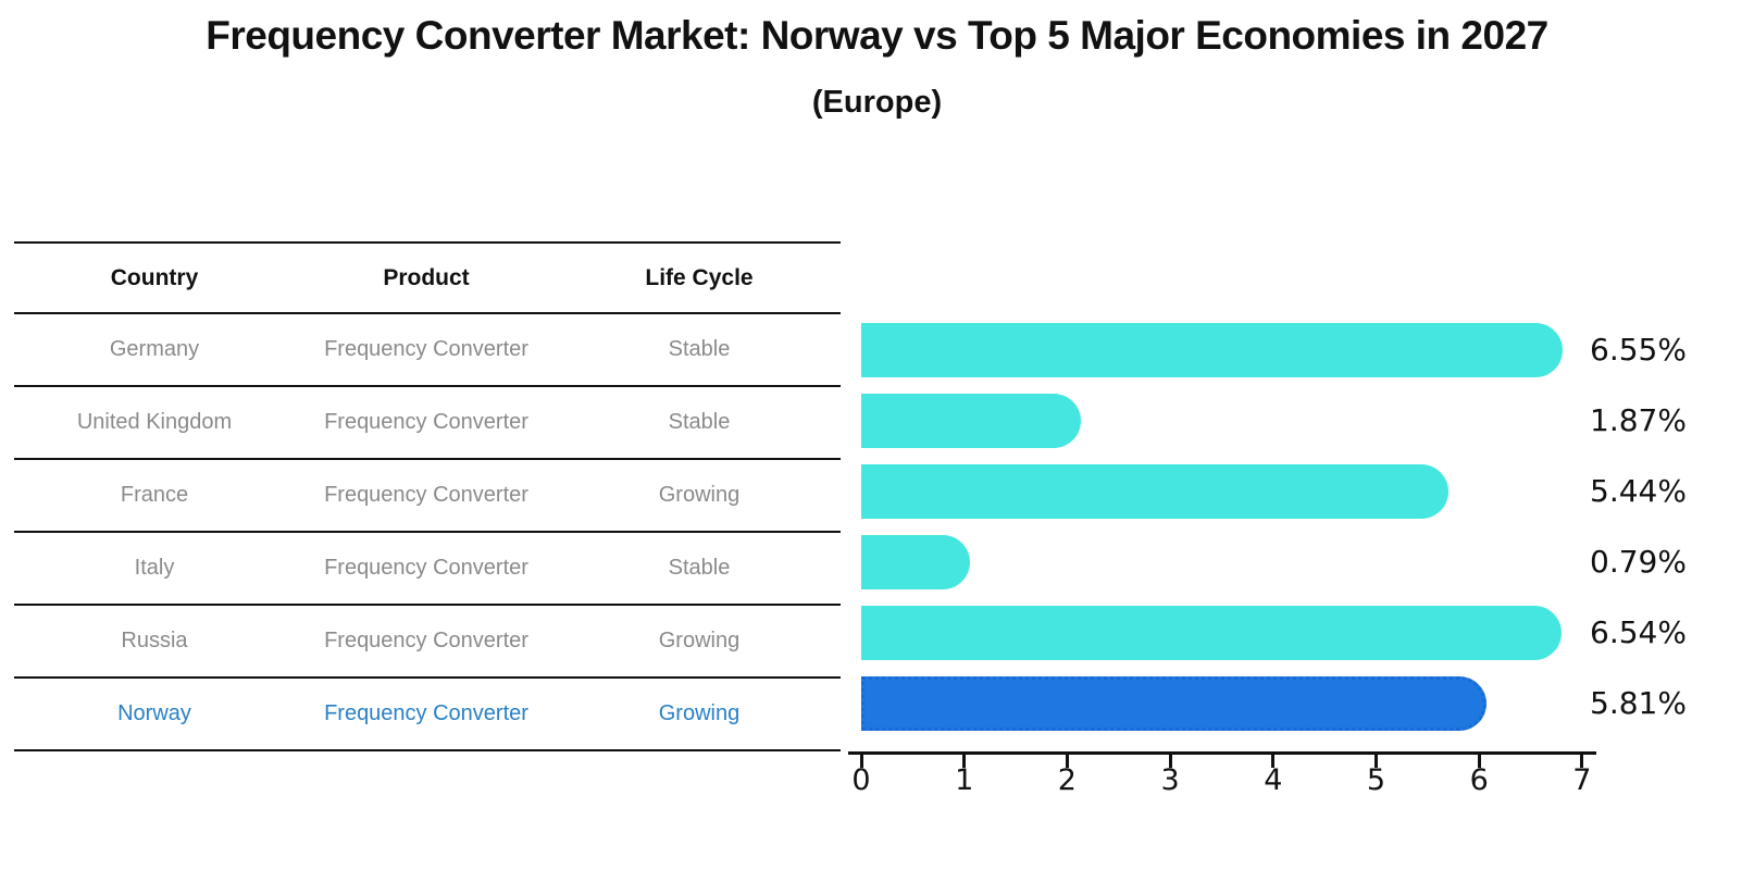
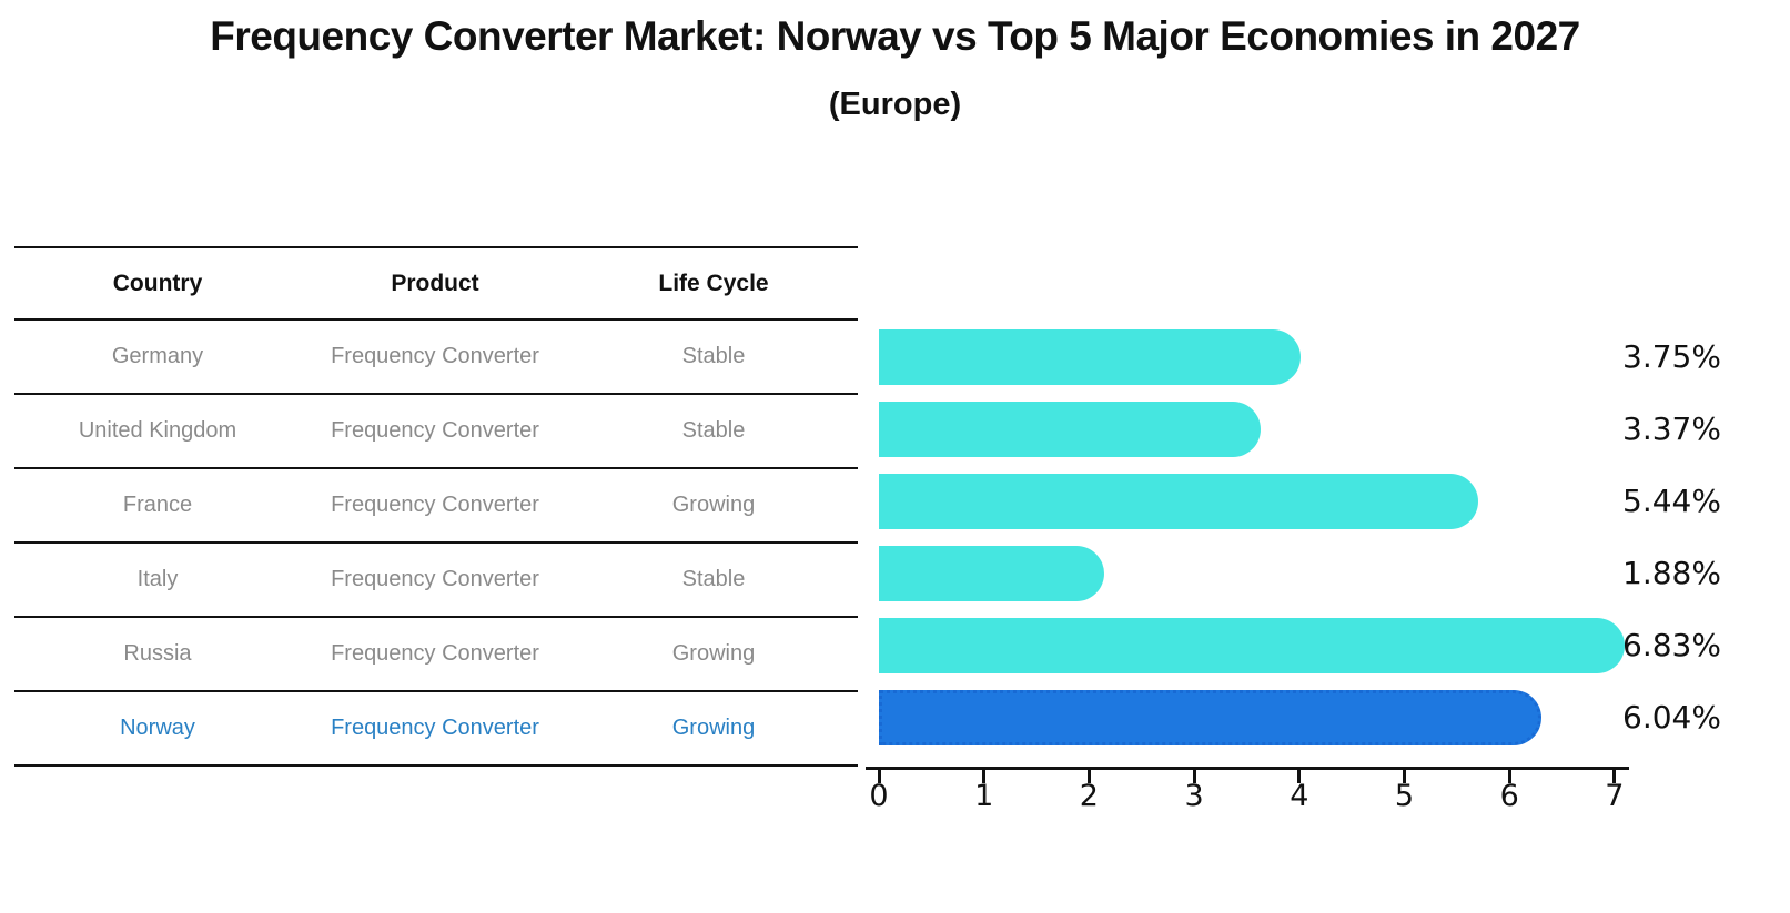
Germany: 6.55% -> 3.75%
United Kingdom: 1.87% -> 3.37%
Italy: 0.79% -> 1.88%
Russia: 6.54% -> 6.83%
Norway: 5.81% -> 6.04%
